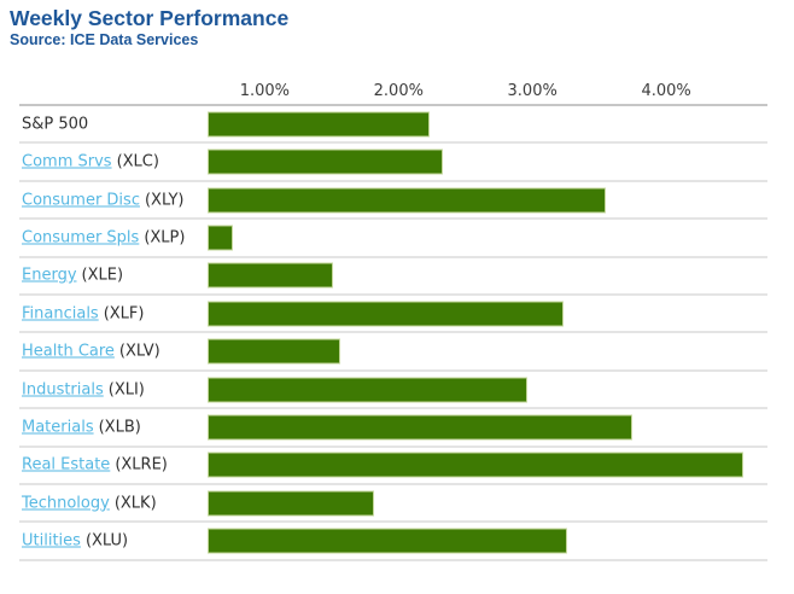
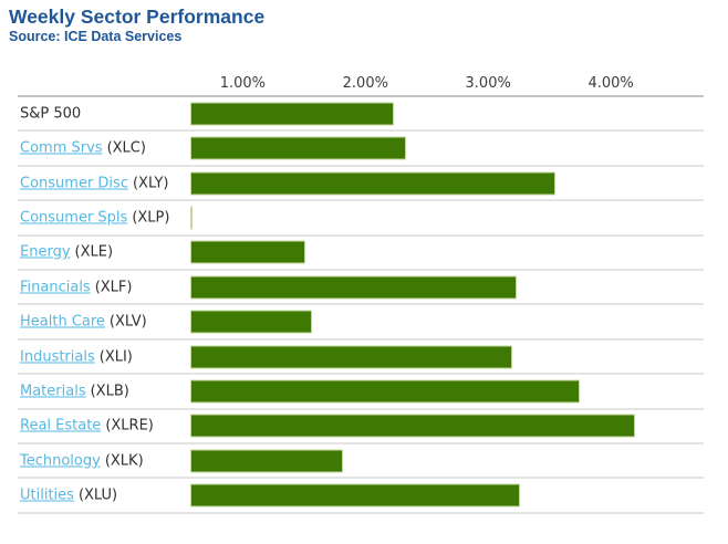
Consumer Spls: 0.76% -> 0.53%
Industrials: 2.96% -> 3.20%
Real Estate: 4.58% -> 4.20%
